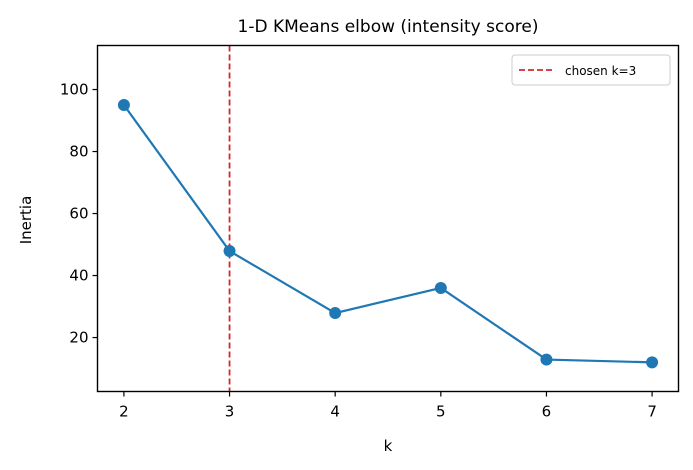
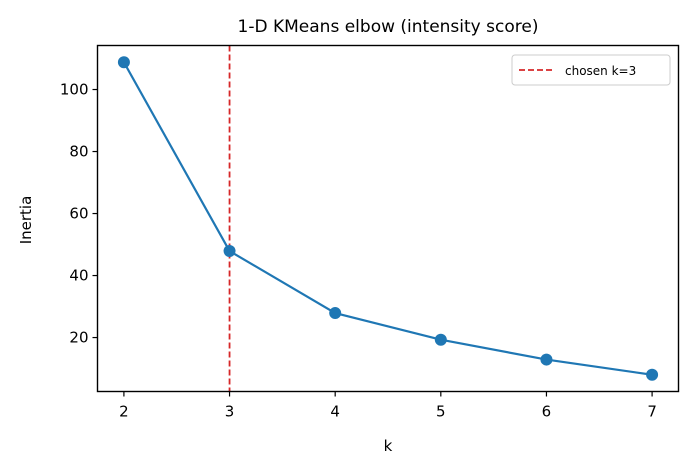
2: 95 -> 109
5: 36 -> 19
7: 12 -> 8
